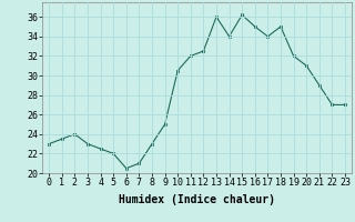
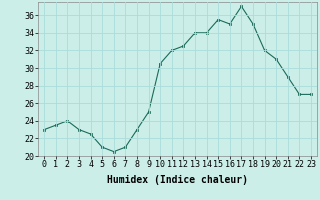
5: 22.0 -> 21.0
13: 36.0 -> 34.0
15: 36.2 -> 35.5
17: 34.0 -> 37.0
